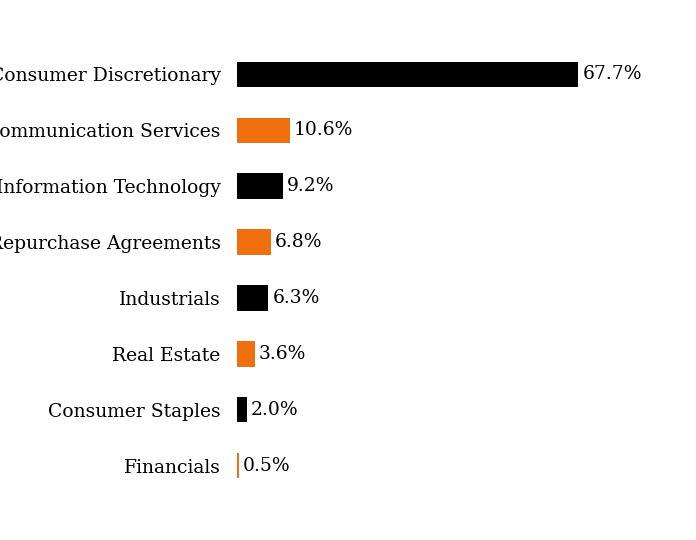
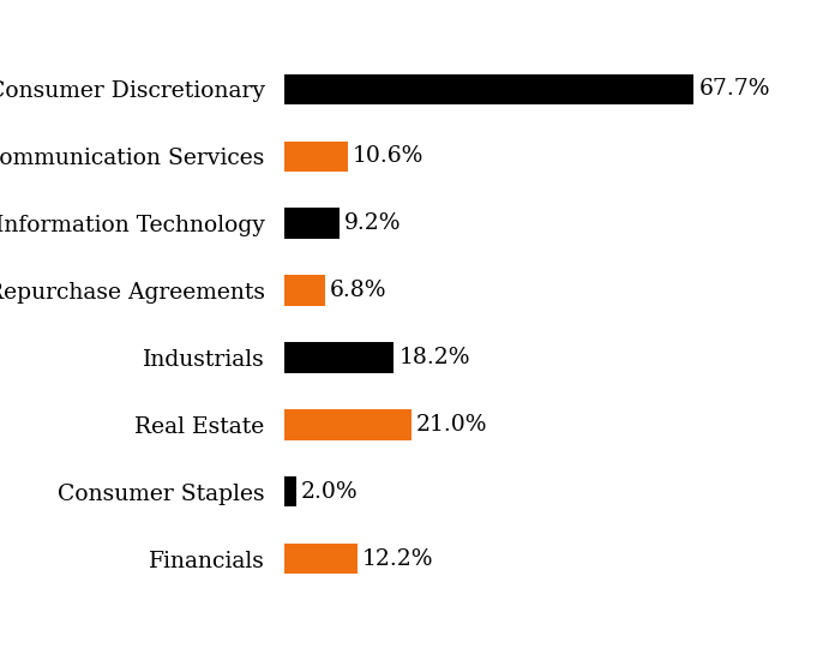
Industrials: 6.3% -> 18.2%
Real Estate: 3.6% -> 21.0%
Financials: 0.5% -> 12.2%
